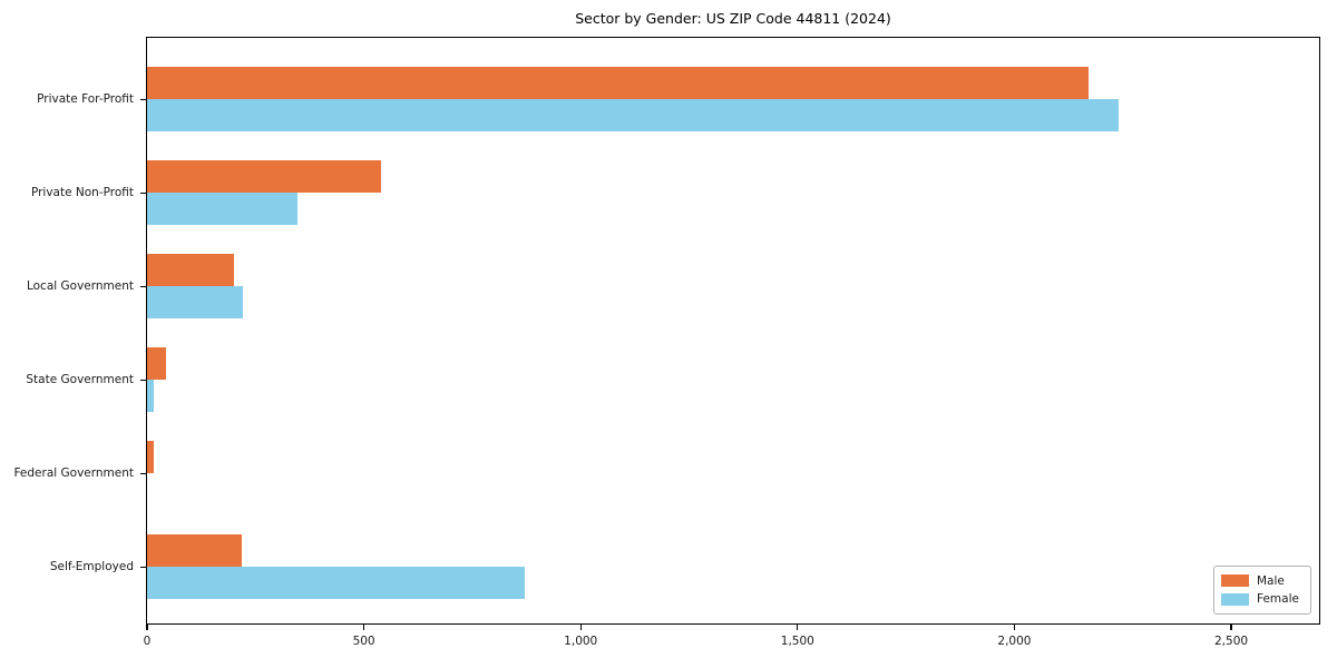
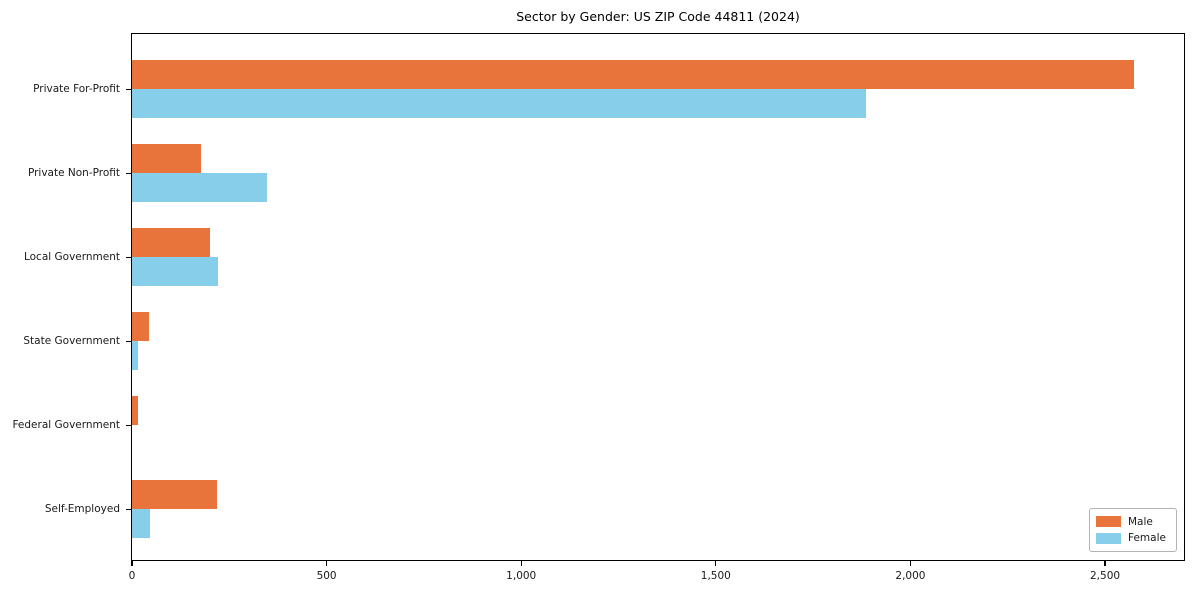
Male/Private For-Profit: 2170 -> 2580
Female/Private For-Profit: 2240 -> 1880
Male/Private Non-Profit: 540 -> 180
Female/Self-Employed: 870 -> 50
